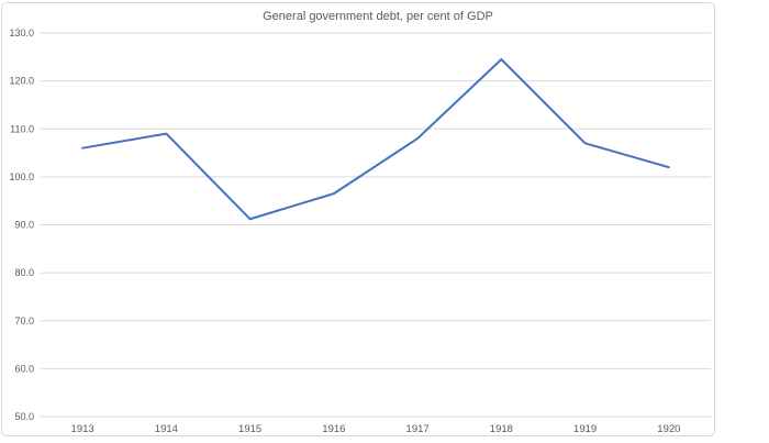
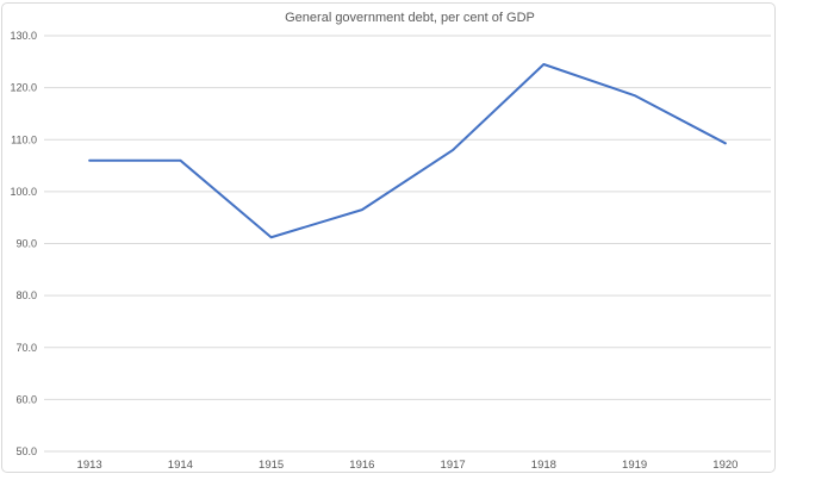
1914: 109 -> 106
1919: 107 -> 118
1920: 102 -> 109
